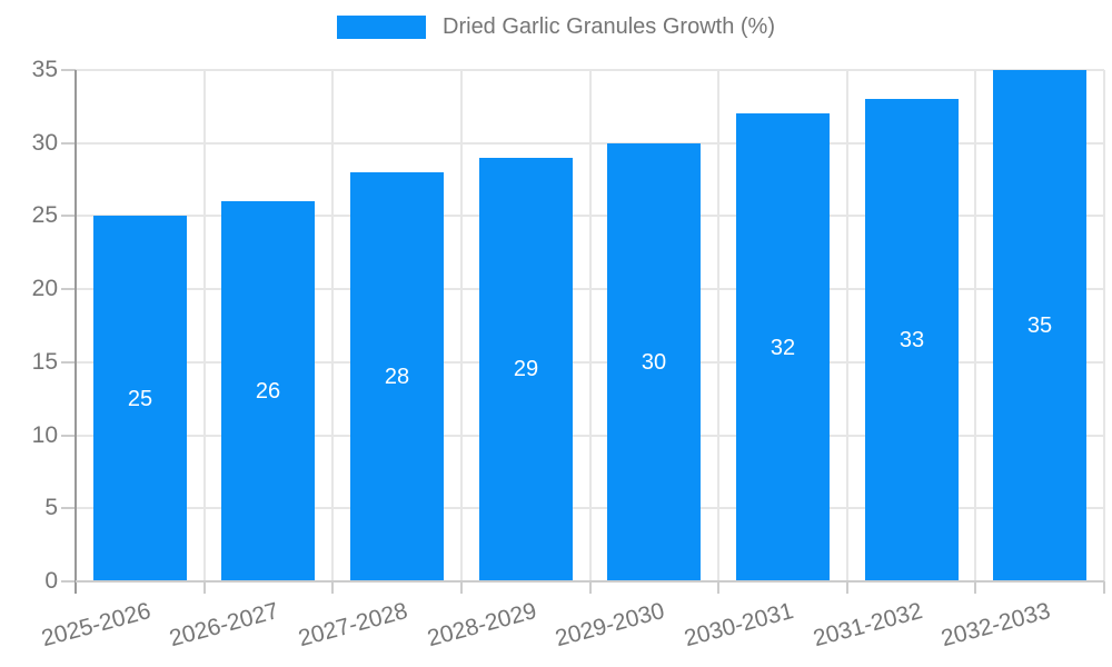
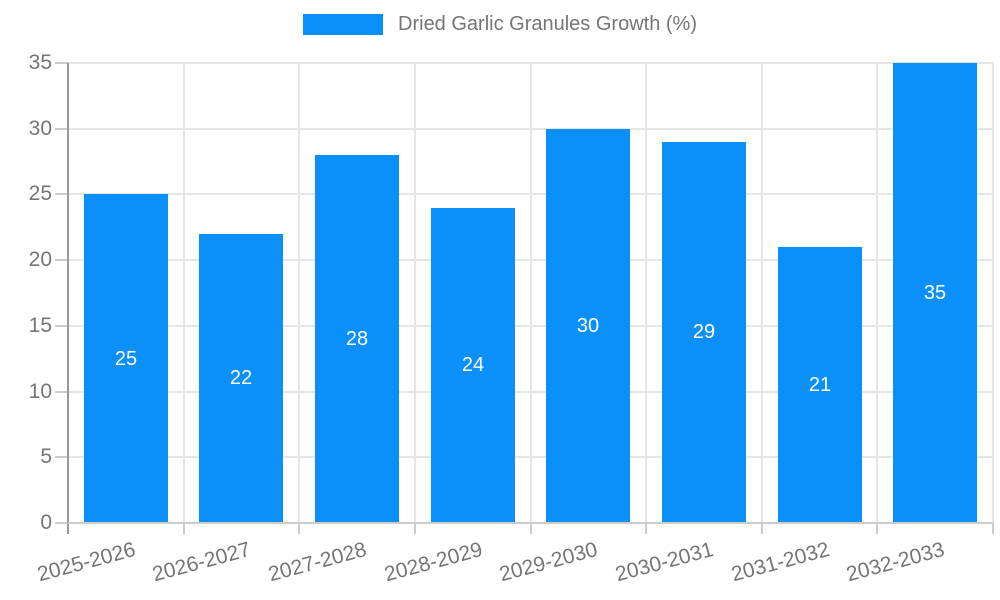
2026-2027: 26 -> 22
2028-2029: 29 -> 24
2030-2031: 32 -> 29
2031-2032: 33 -> 21
